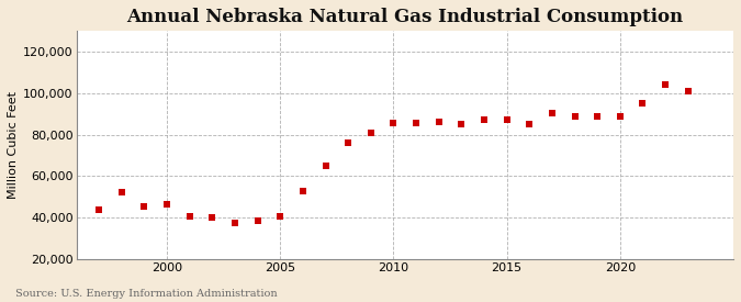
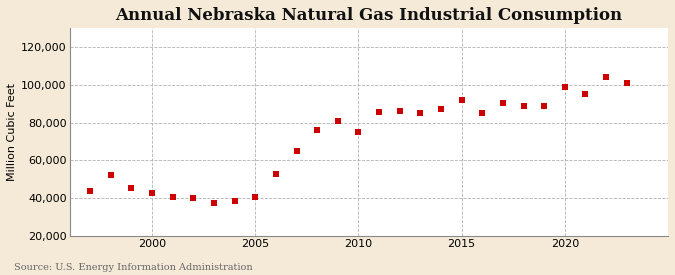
2000: 46,000 -> 43,000
2010: 86,000 -> 75,000
2015: 87,000 -> 92,000
2020: 89,000 -> 99,000
